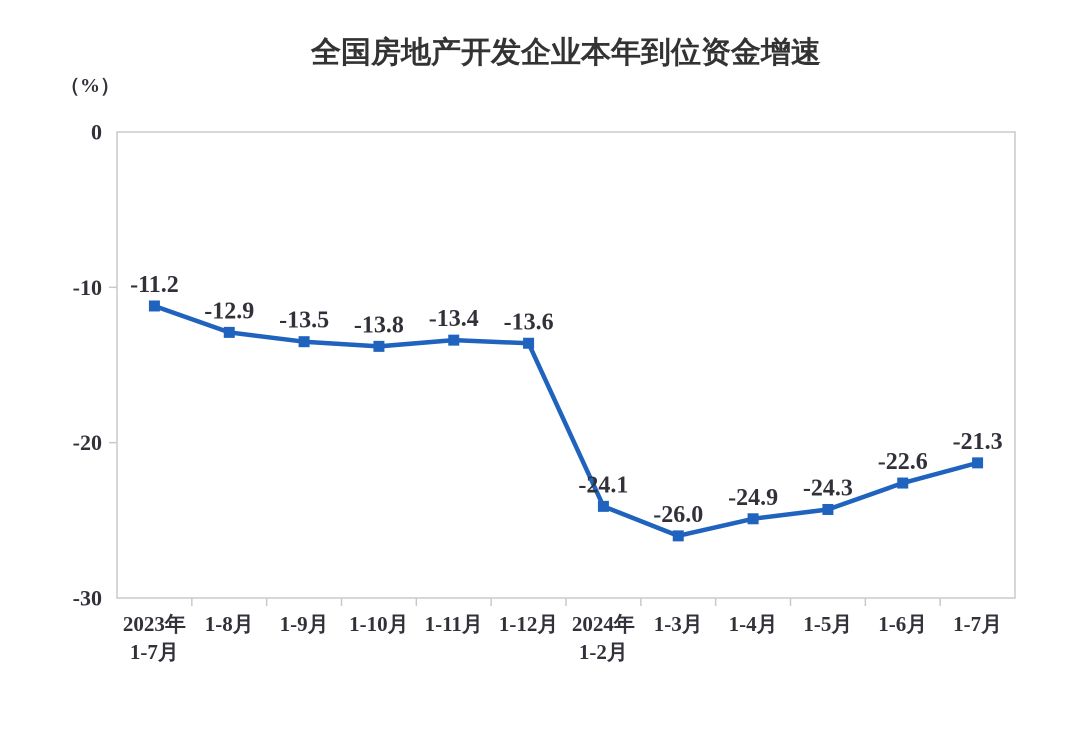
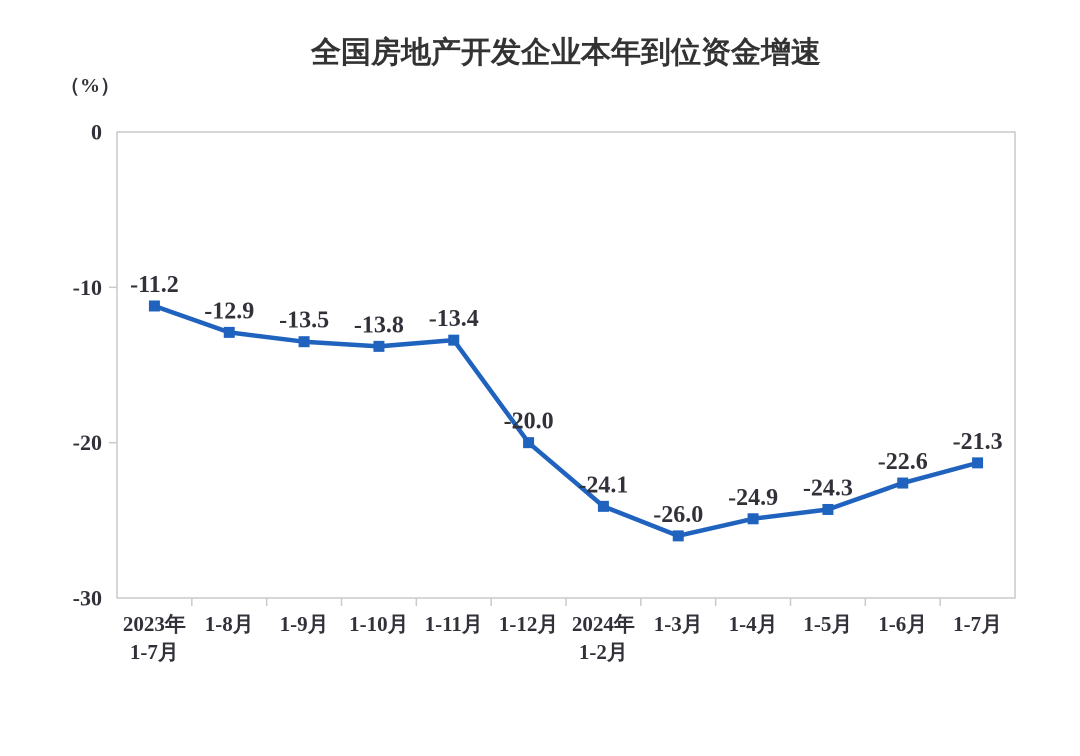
1-12月: -13.6 -> -20.0
